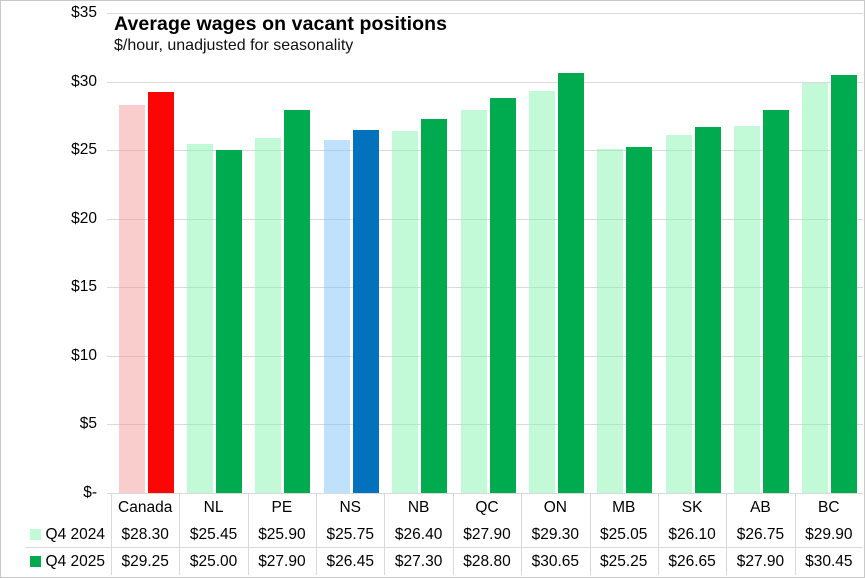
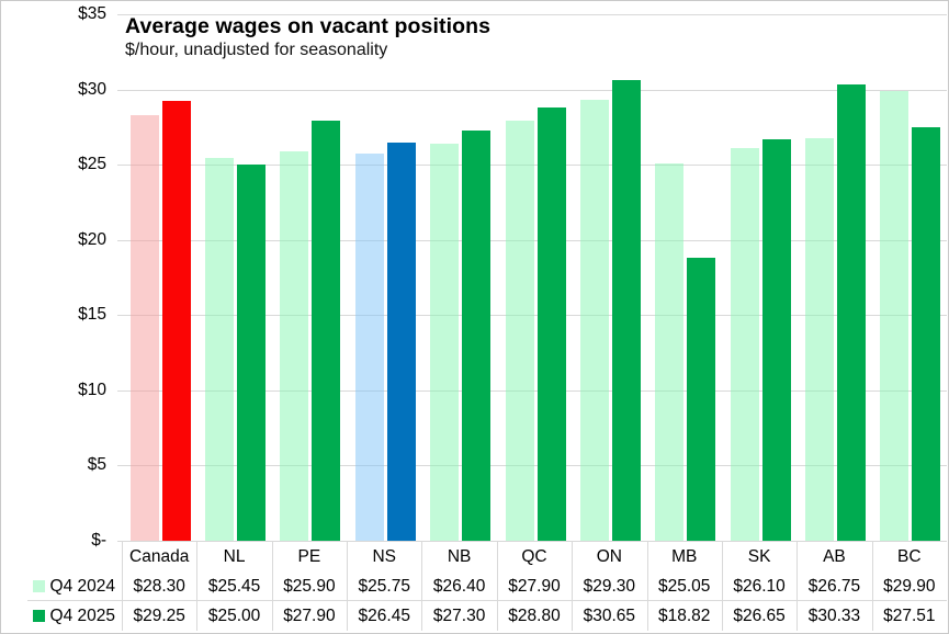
Q4 2025/MB: $25.25 -> $18.82
Q4 2025/AB: $27.90 -> $30.33
Q4 2025/BC: $30.45 -> $27.51
